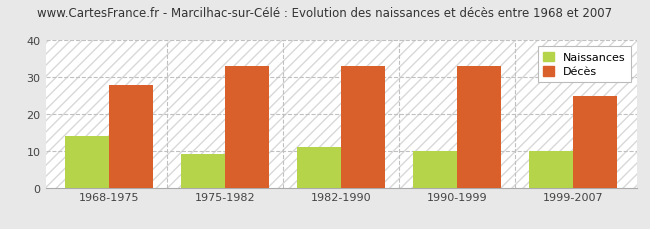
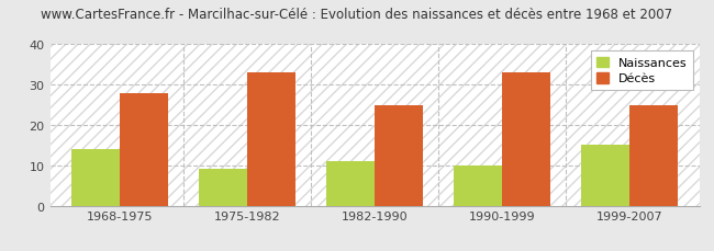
Décès/1982-1990: 33 -> 25
Naissances/1999-2007: 10 -> 15
